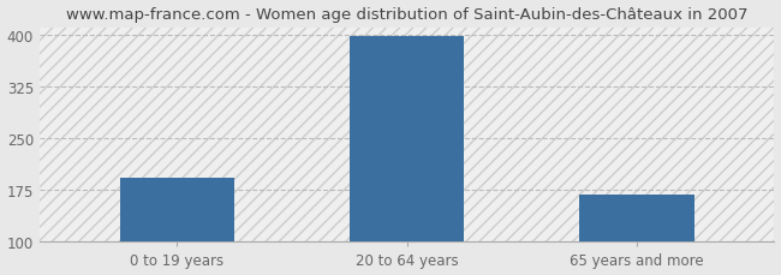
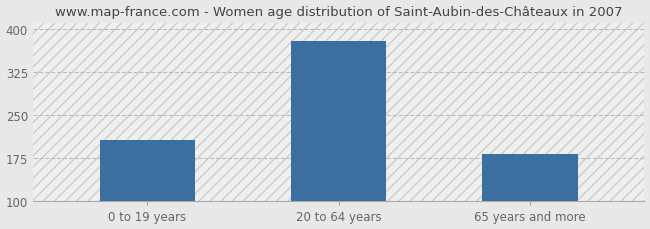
0 to 19 years: 193 -> 206
20 to 64 years: 397 -> 378
65 years and more: 168 -> 182
